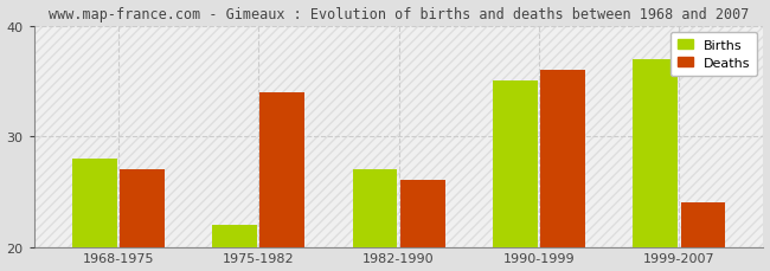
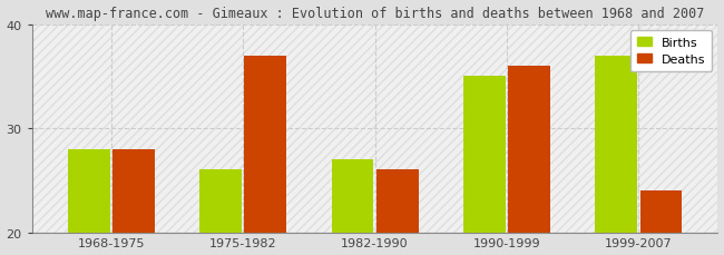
Deaths/1968-1975: 27 -> 28
Births/1975-1982: 22 -> 26
Deaths/1975-1982: 34 -> 37
